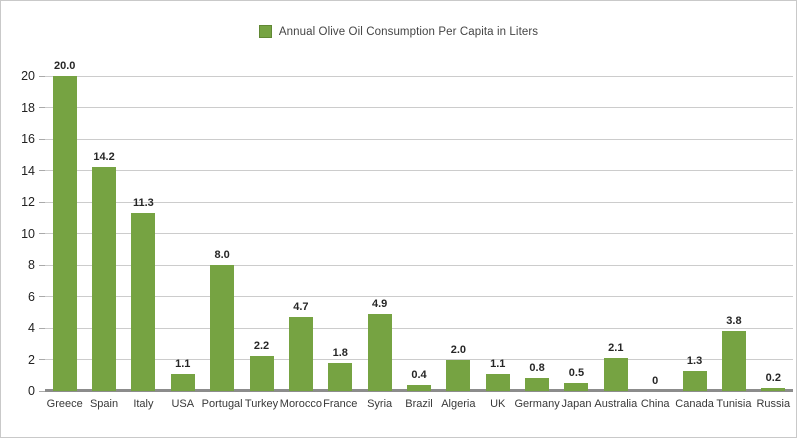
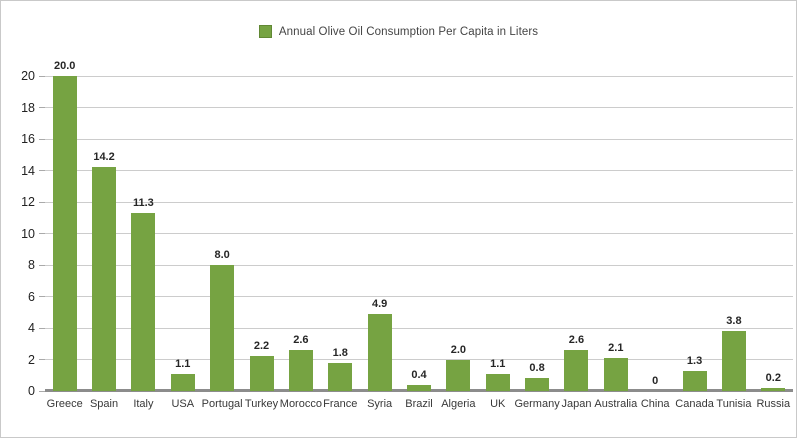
Morocco: 4.7 -> 2.6
Japan: 0.5 -> 2.6
